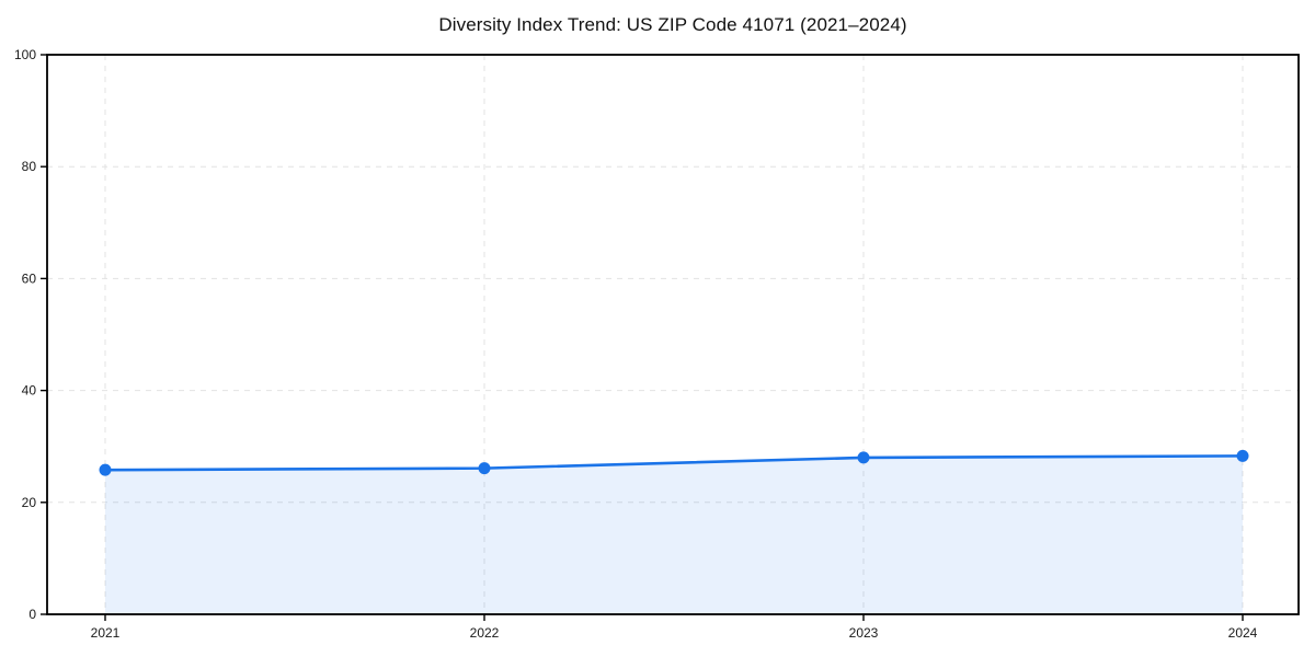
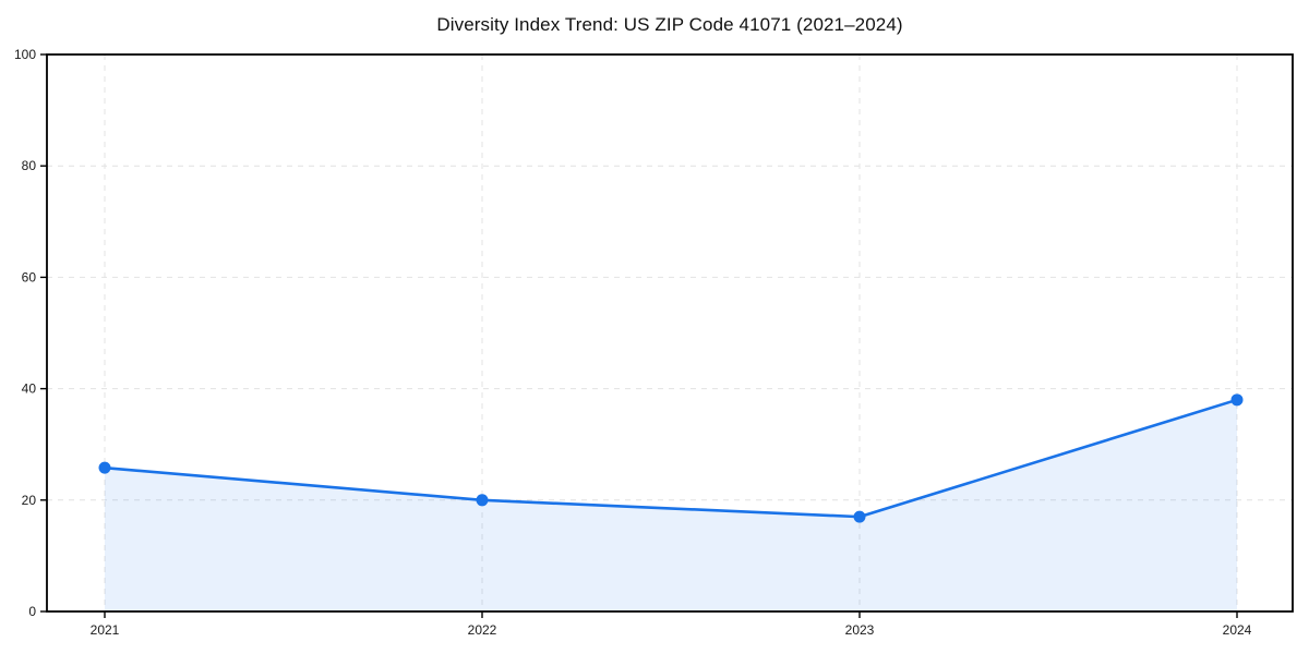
2022: 26 -> 20
2023: 28 -> 17
2024: 28 -> 38
